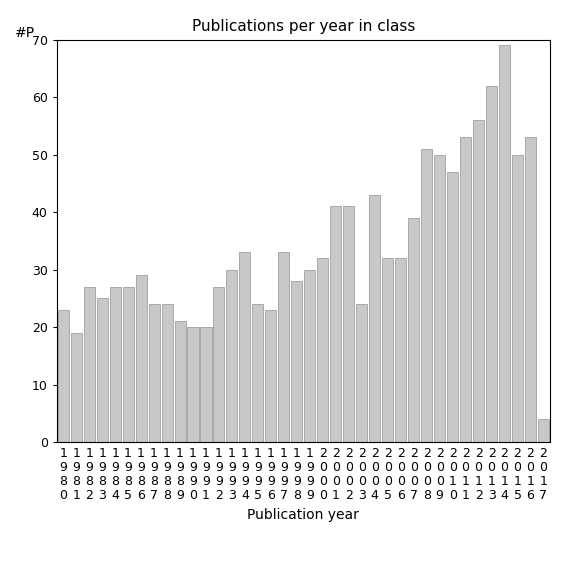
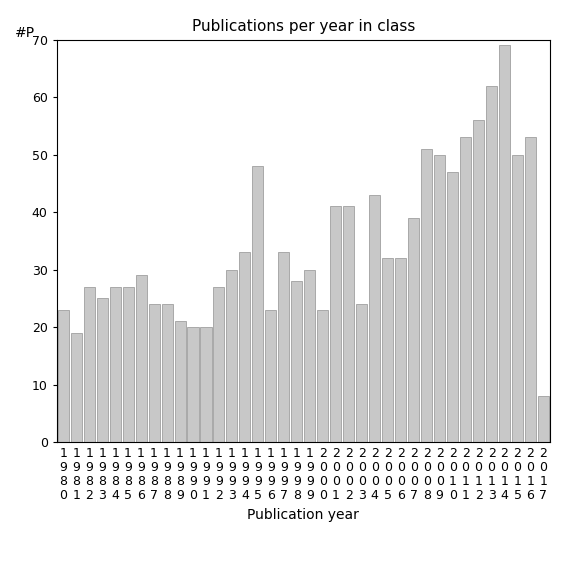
1 9 9 5: 24 -> 48
2 0 0 0: 32 -> 23
2 0 1 7: 4 -> 8
